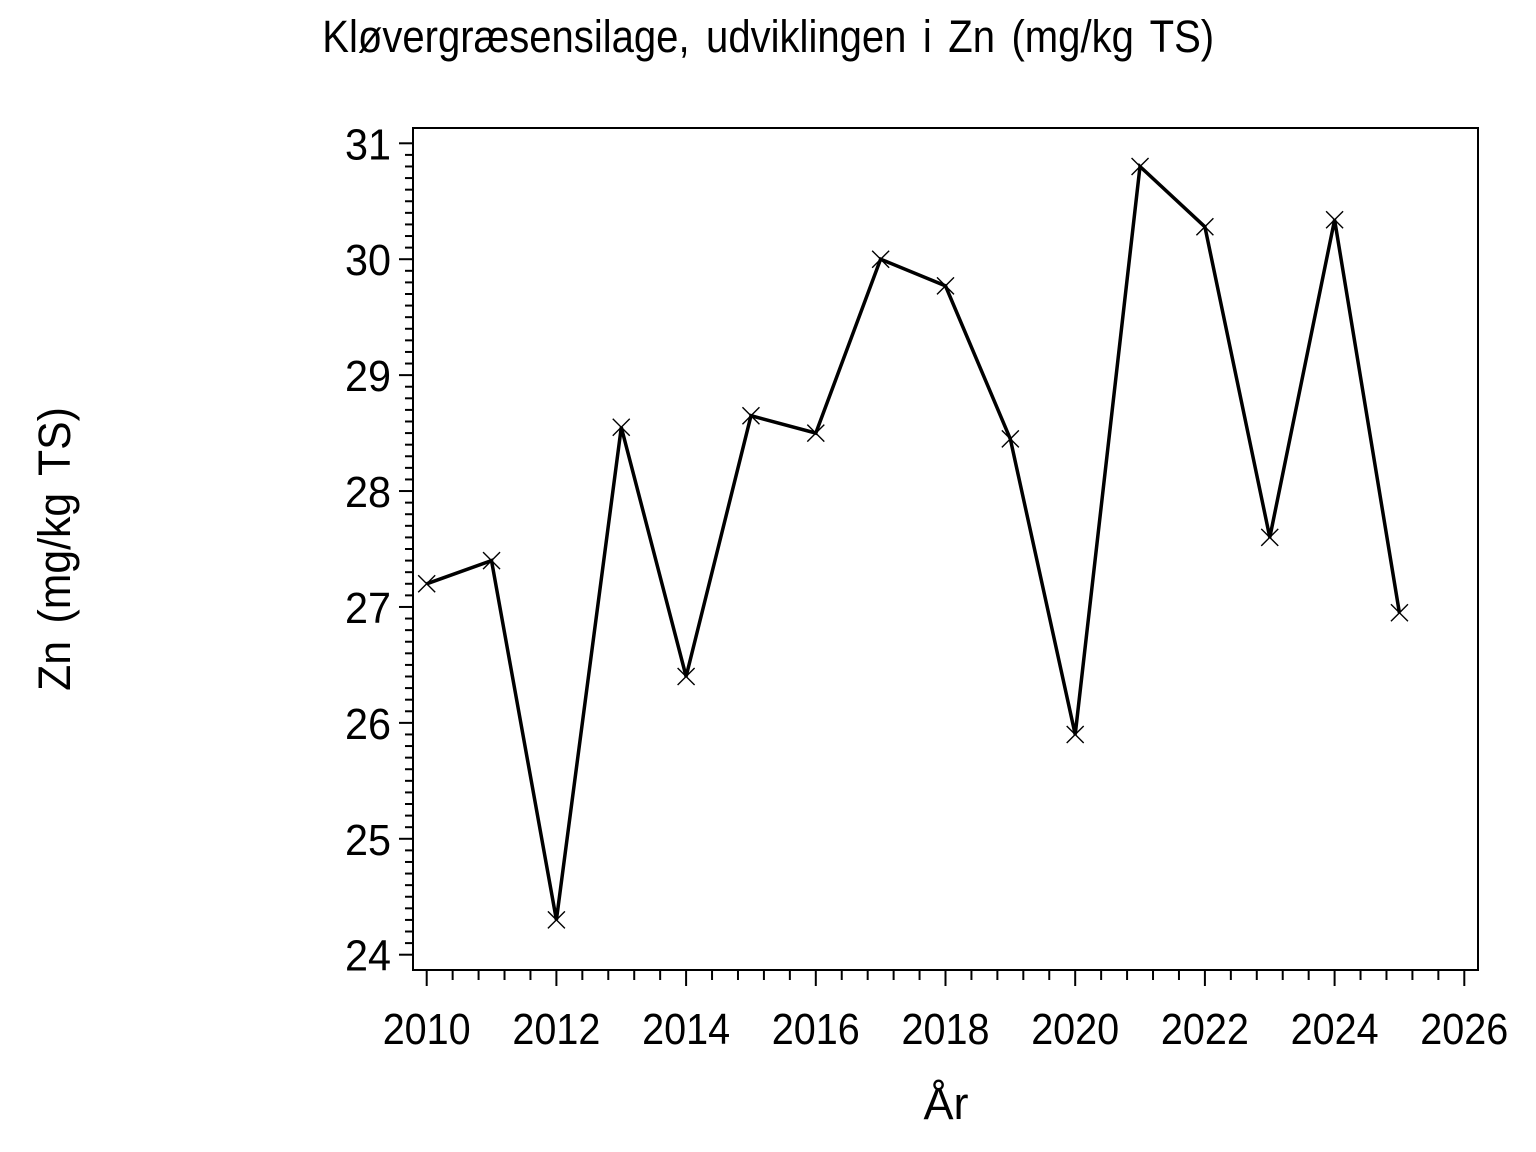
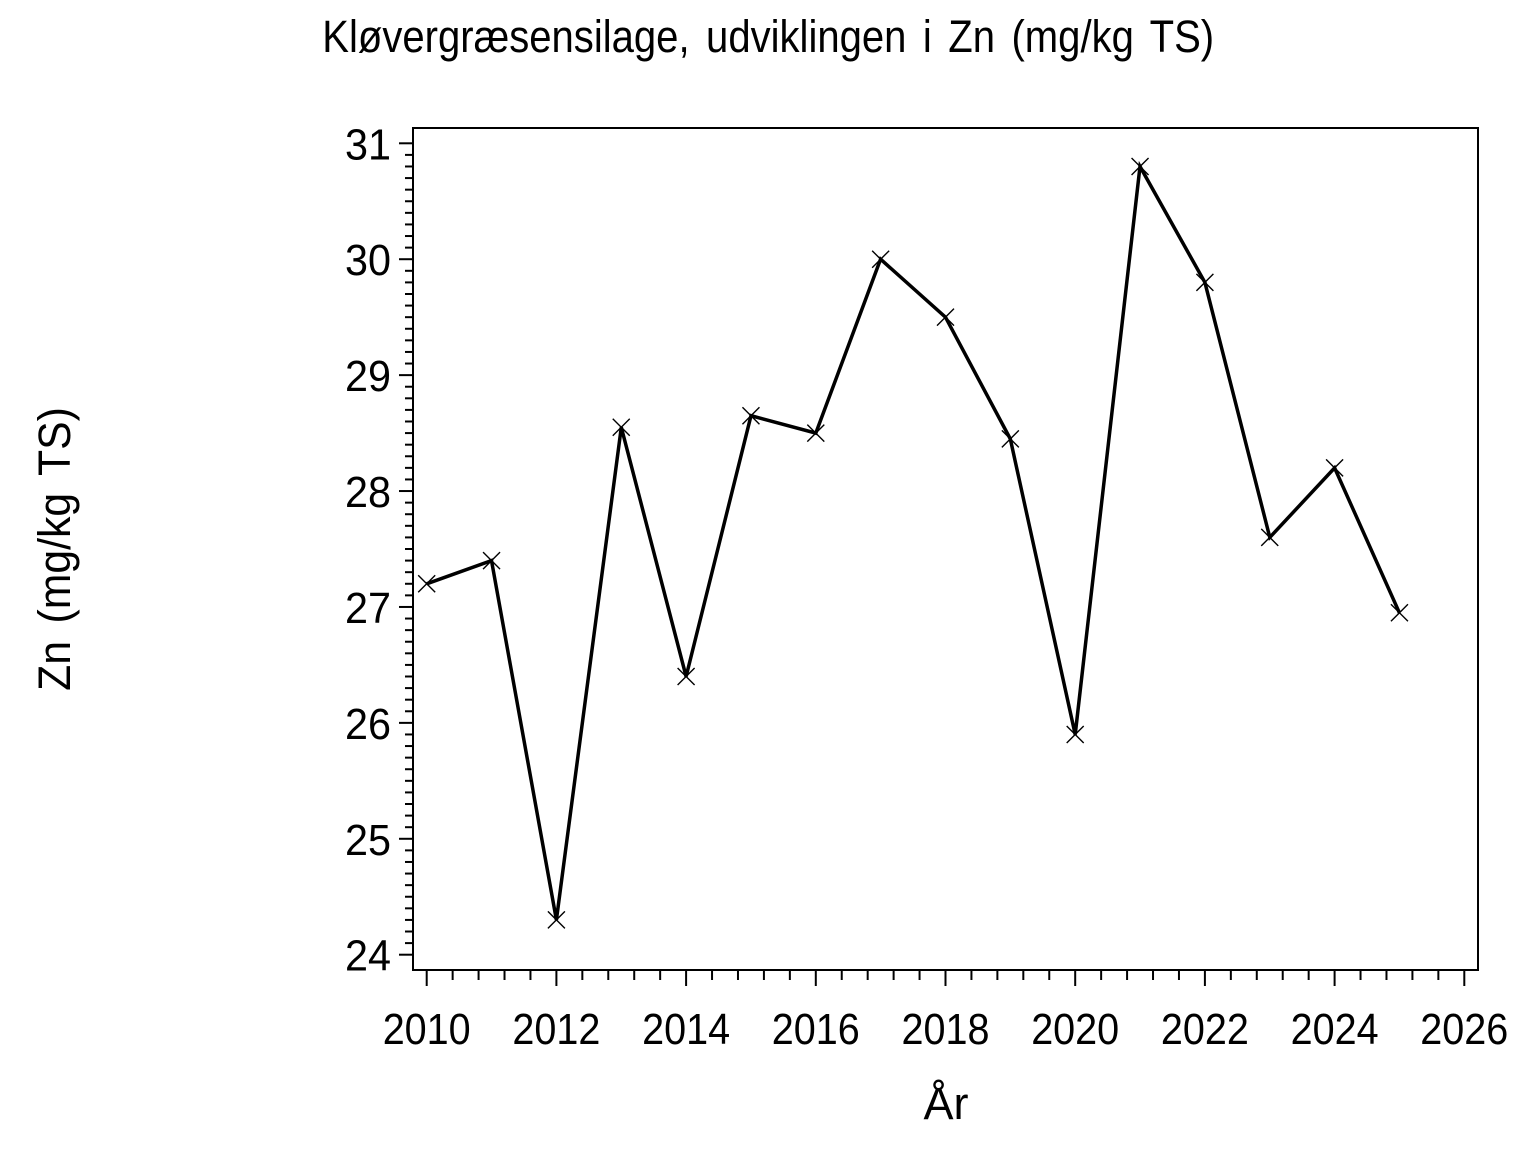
2018: 29.77 -> 29.50
2022: 30.28 -> 29.80
2024: 30.34 -> 28.20
